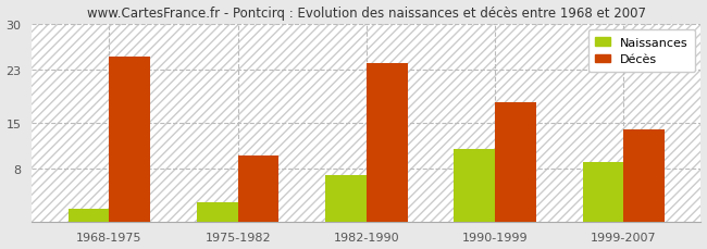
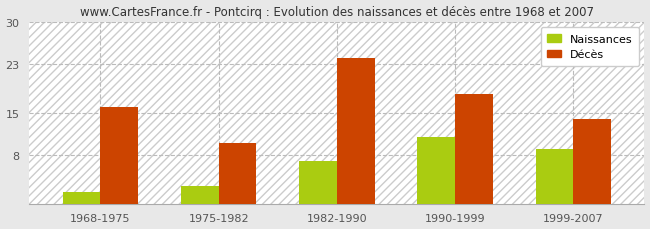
Décès/1968-1975: 25 -> 16
